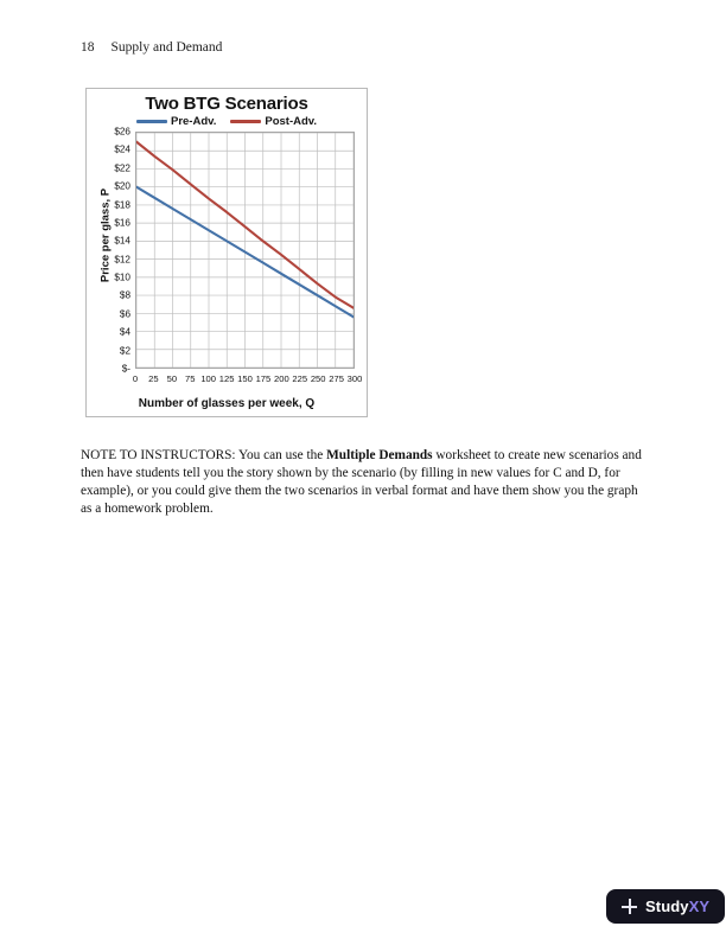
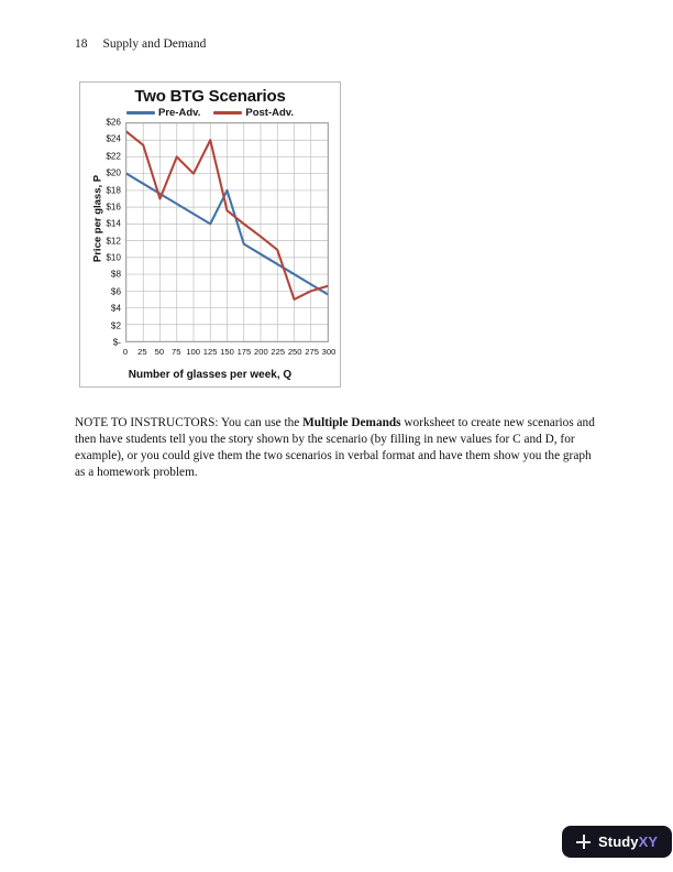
Post-Adv./50: $22 -> $17
Post-Adv./75: $20 -> $22
Post-Adv./100: $19 -> $20
Post-Adv./125: $17 -> $24
Pre-Adv./150: $13 -> $18
Post-Adv./250: $9 -> $5
Post-Adv./275: $8 -> $6
